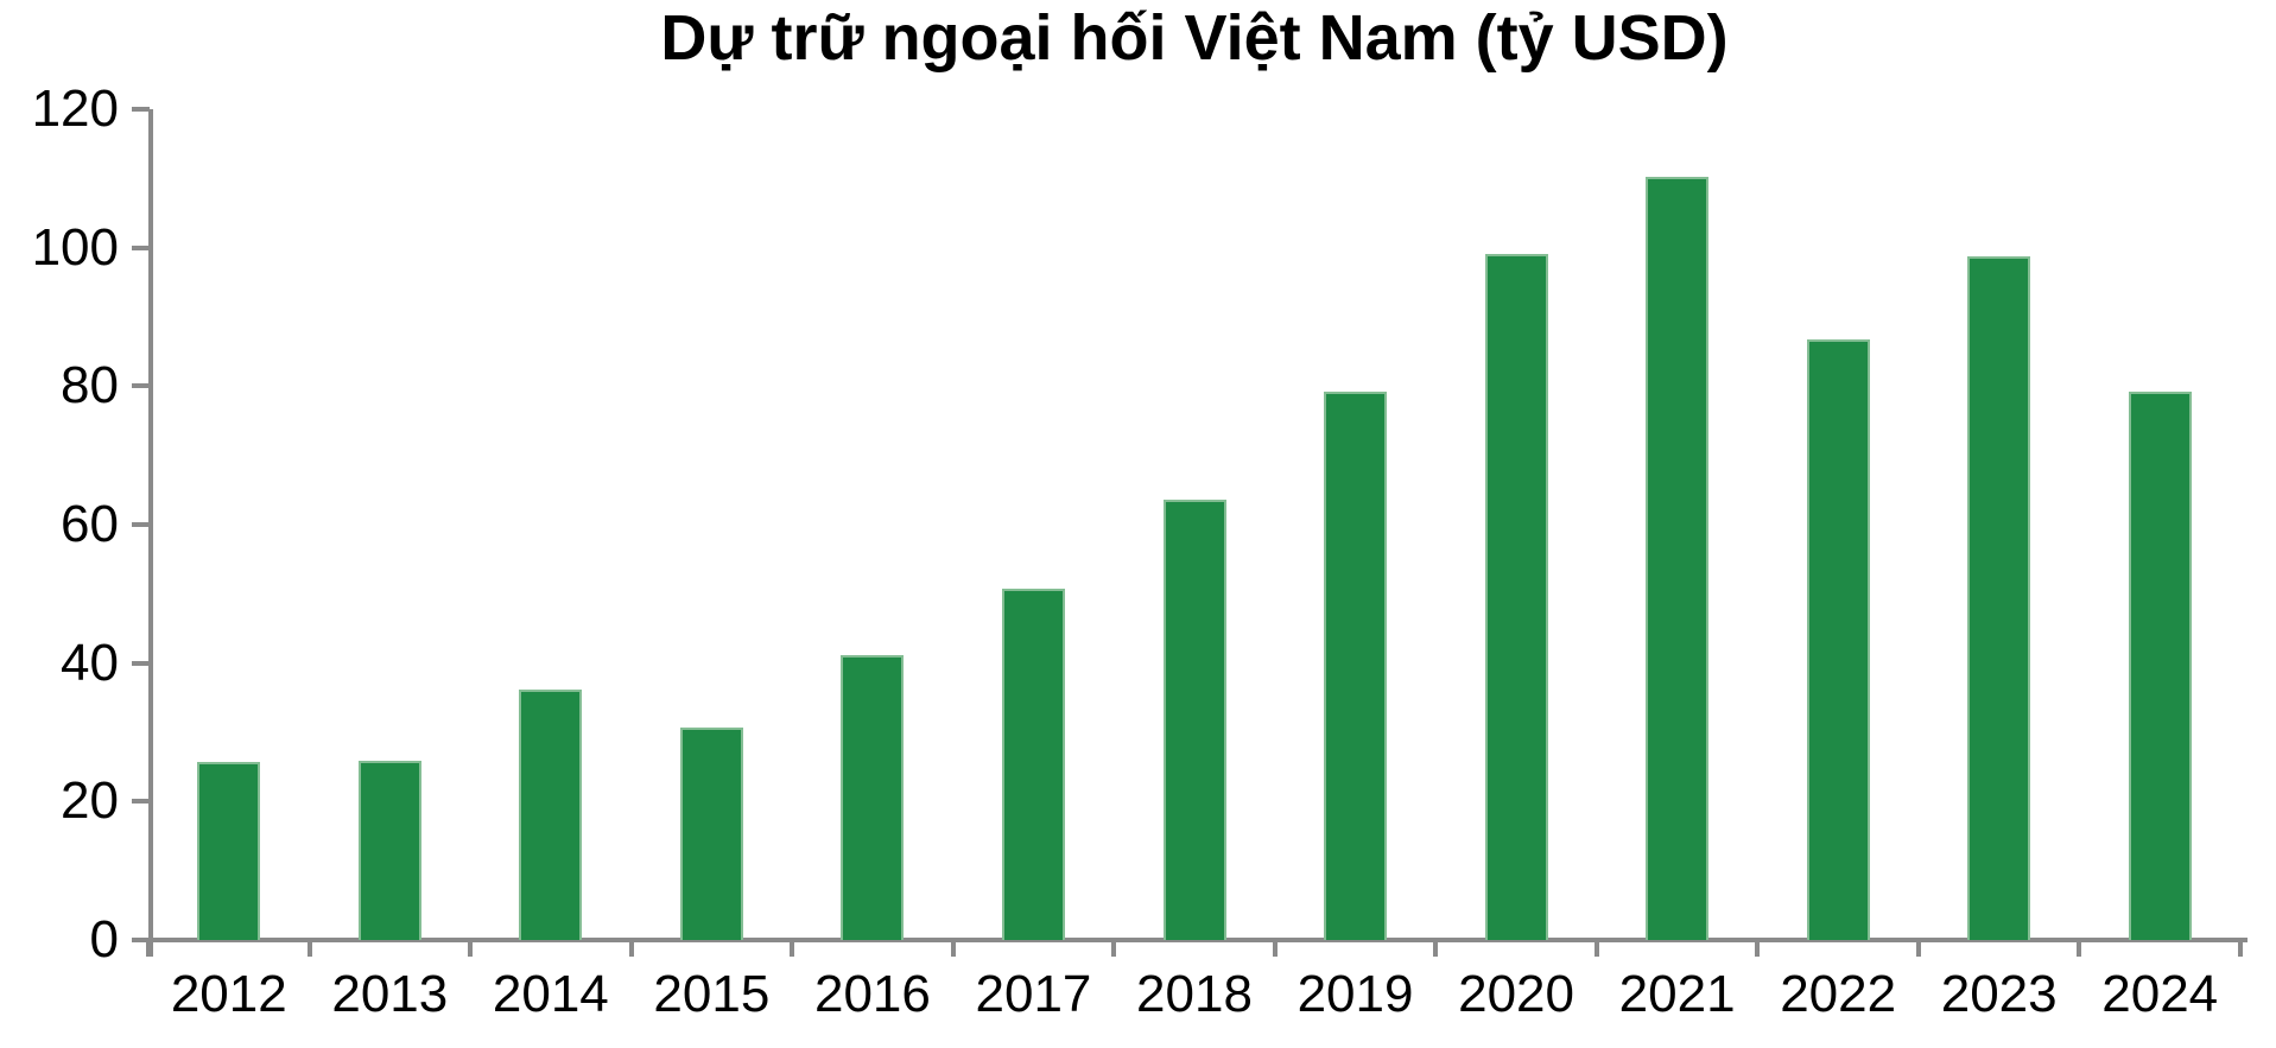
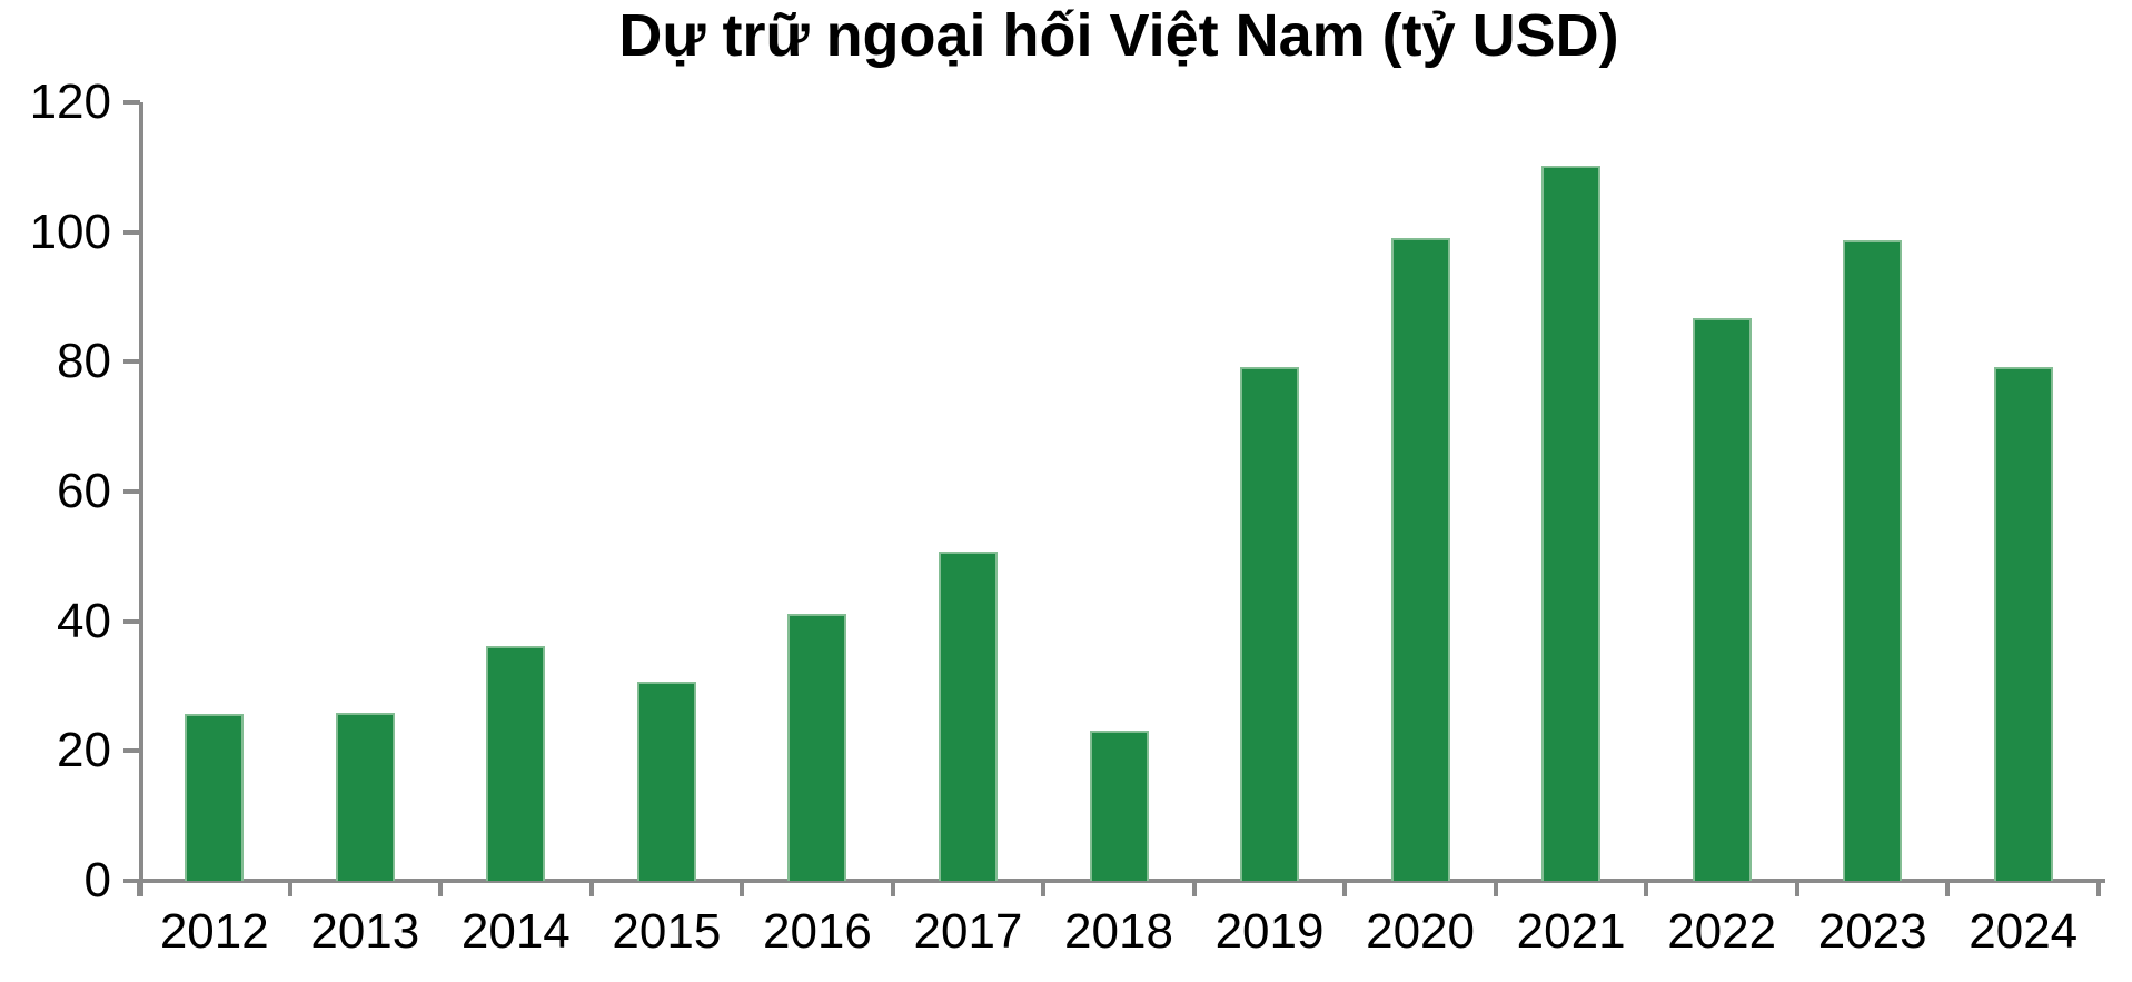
2018: 64 -> 23
